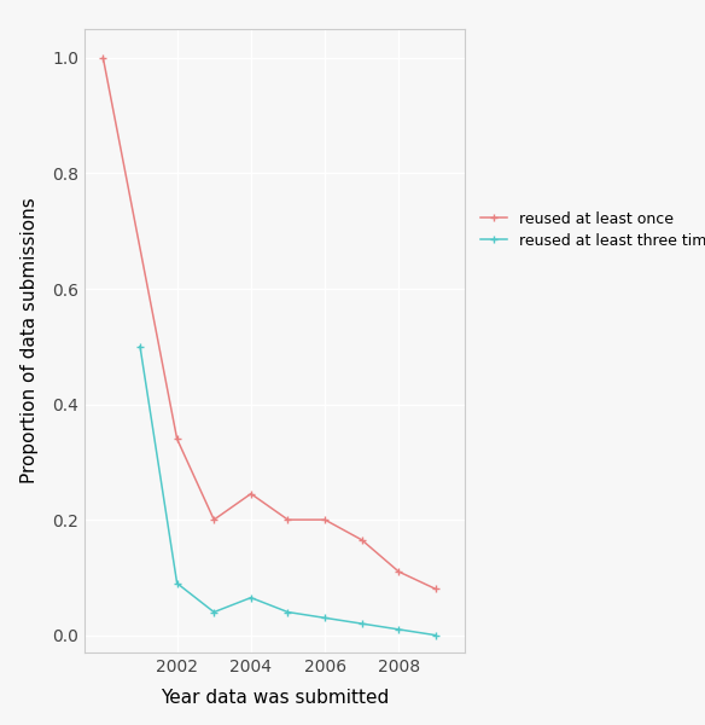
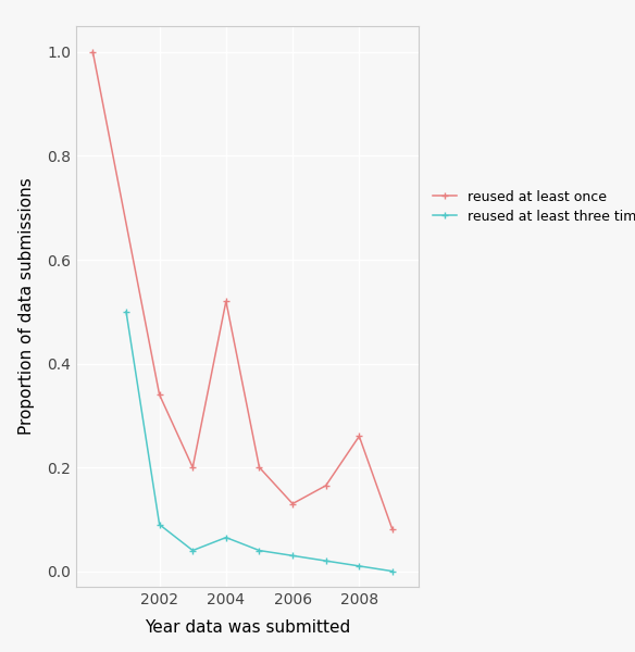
reused at least once/2004: 0.245 -> 0.520
reused at least once/2006: 0.200 -> 0.130
reused at least once/2008: 0.110 -> 0.260
